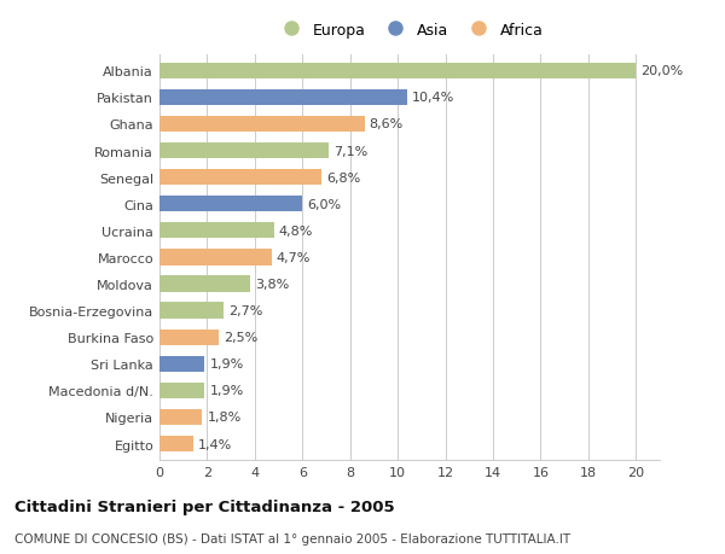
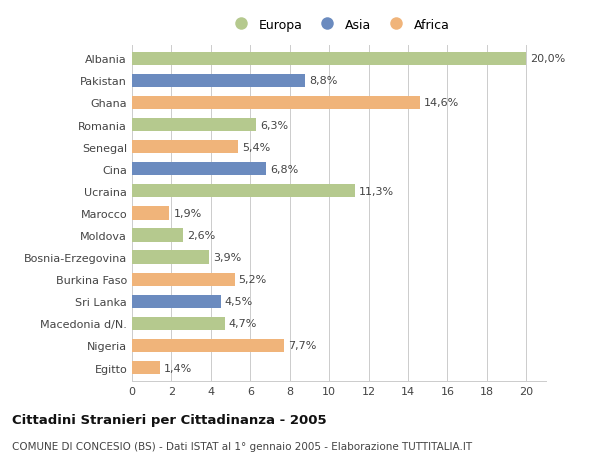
Pakistan: 10,4% -> 8,8%
Ghana: 8,6% -> 14,6%
Romania: 7,1% -> 6,3%
Senegal: 6,8% -> 5,4%
Cina: 6,0% -> 6,8%
Ucraina: 4,8% -> 11,3%
Marocco: 4,7% -> 1,9%
Moldova: 3,8% -> 2,6%
Bosnia-Erzegovina: 2,7% -> 3,9%
Burkina Faso: 2,5% -> 5,2%
Sri Lanka: 1,9% -> 4,5%
Macedonia d/N.: 1,9% -> 4,7%
Nigeria: 1,8% -> 7,7%
